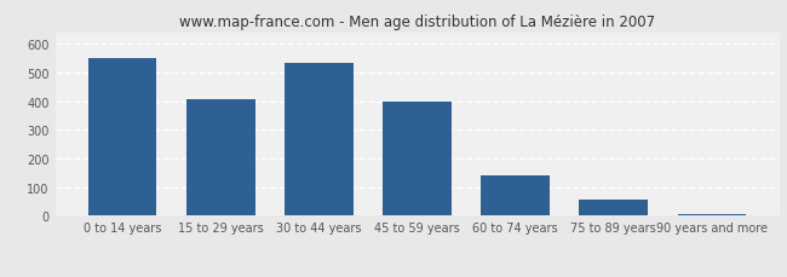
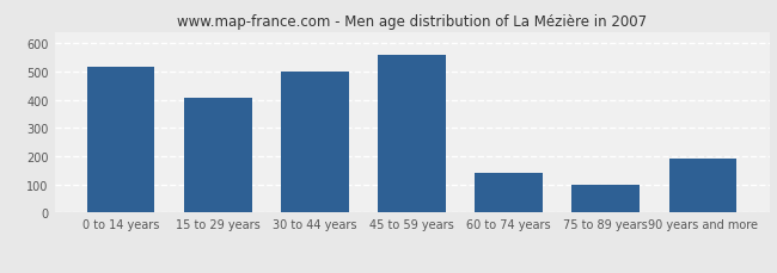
0 to 14 years: 549 -> 515
30 to 44 years: 535 -> 500
45 to 59 years: 397 -> 560
75 to 89 years: 57 -> 100
90 years and more: 8 -> 190
